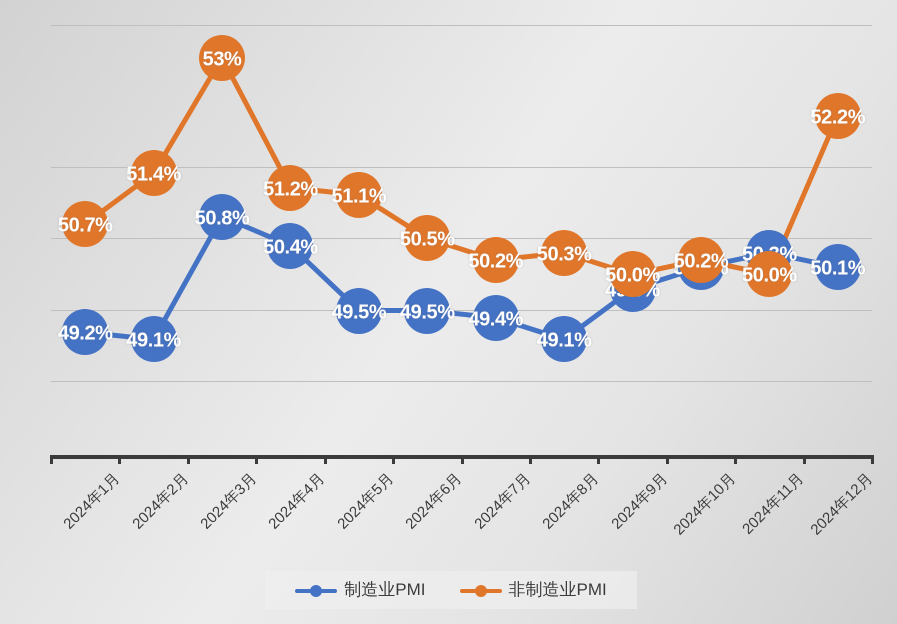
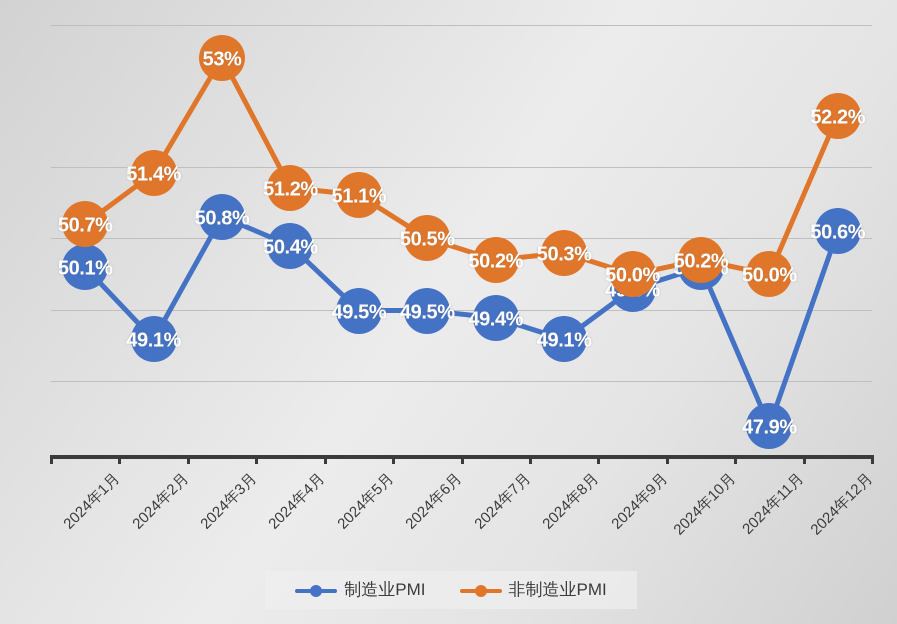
制造业PMI/2024年1月: 49.2% -> 50.1%
制造业PMI/2024年11月: 50.3% -> 47.9%
制造业PMI/2024年12月: 50.1% -> 50.6%
